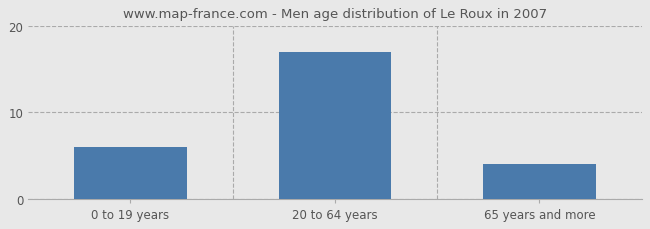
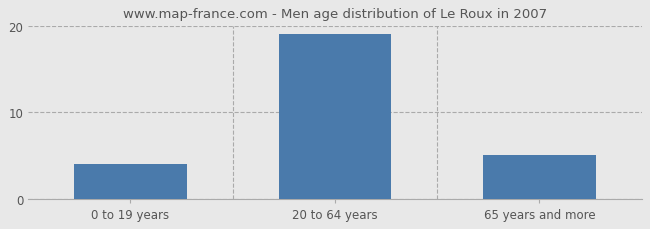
0 to 19 years: 6 -> 4
20 to 64 years: 17 -> 19
65 years and more: 4 -> 5
